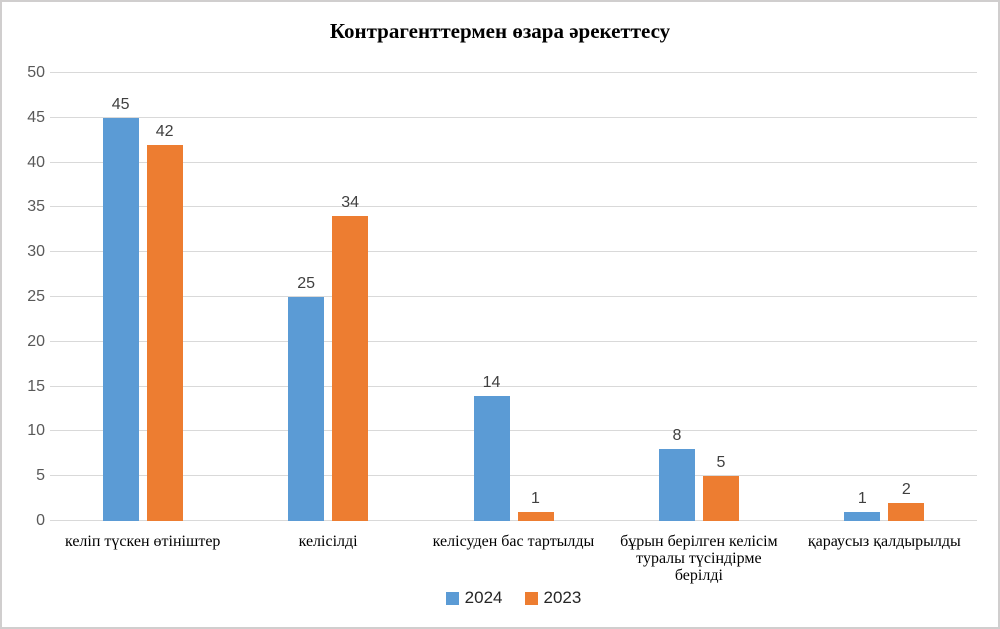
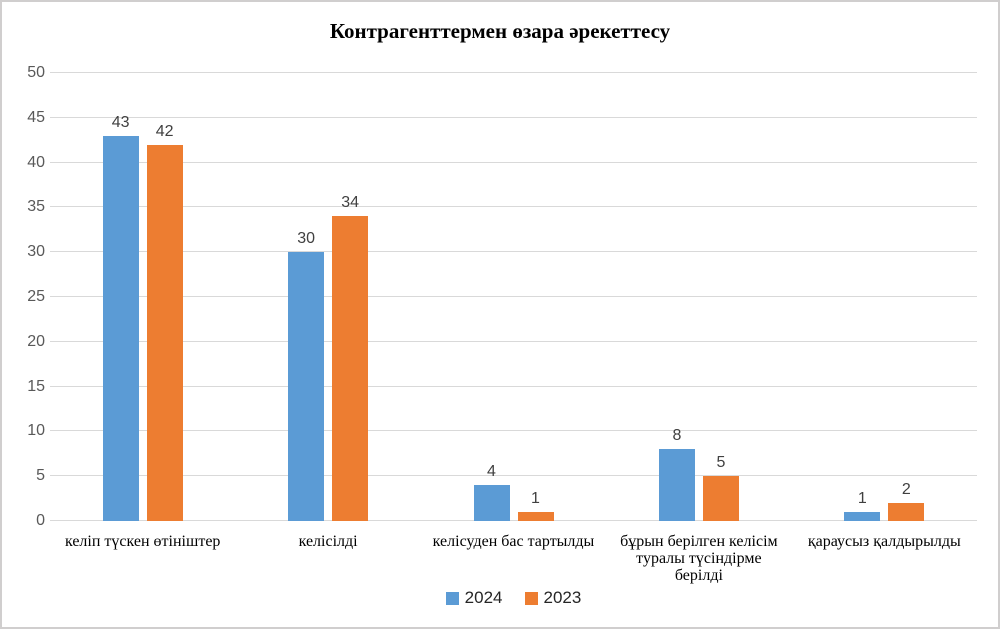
2024/келіп түскен өтініштер: 45 -> 43
2024/келісілді: 25 -> 30
2024/келісуден бас тартылды: 14 -> 4
